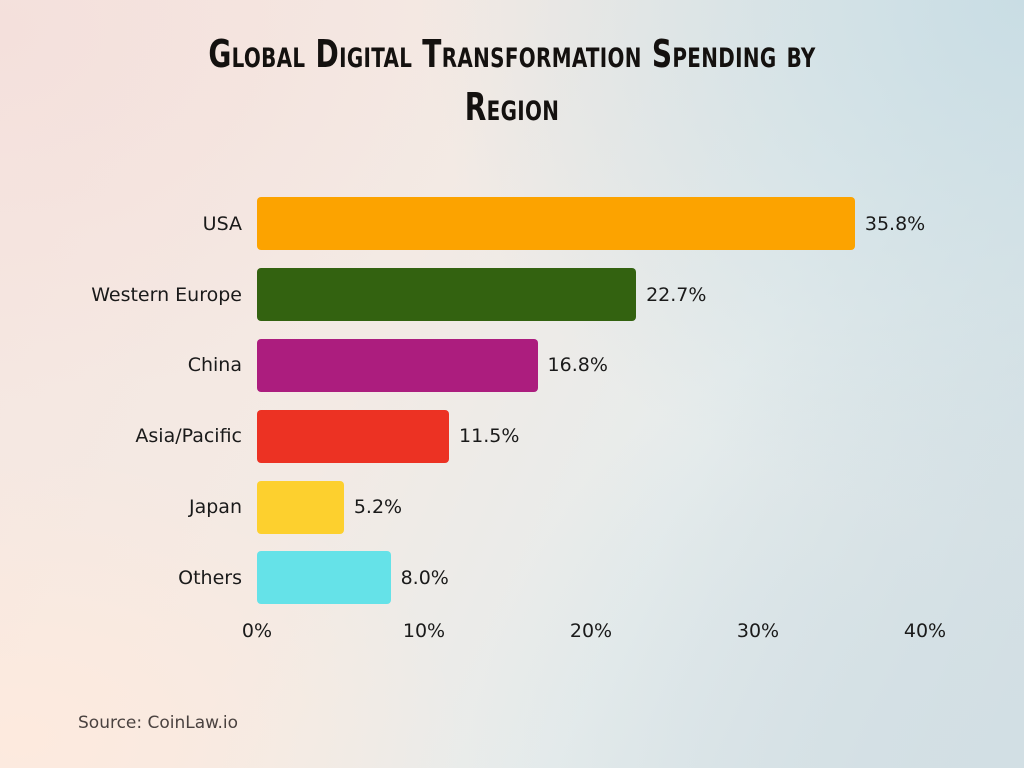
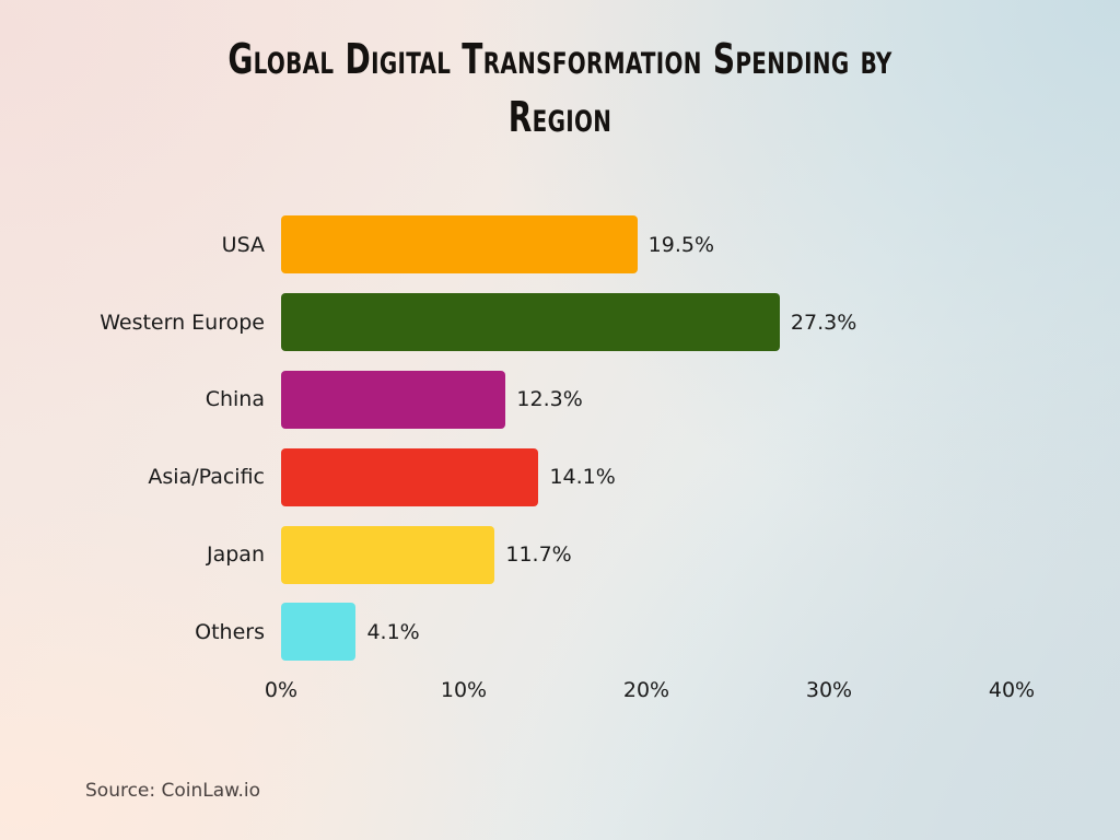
USA: 35.8% -> 19.5%
Western Europe: 22.7% -> 27.3%
China: 16.8% -> 12.3%
Asia/Pacific: 11.5% -> 14.1%
Japan: 5.2% -> 11.7%
Others: 8.0% -> 4.1%
